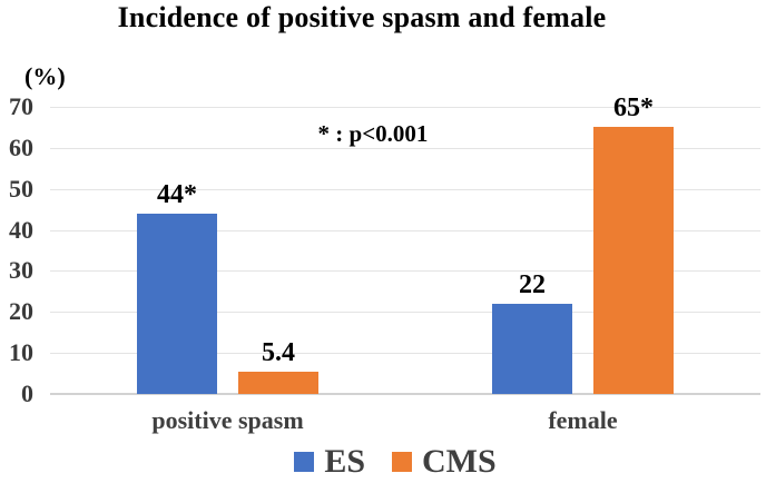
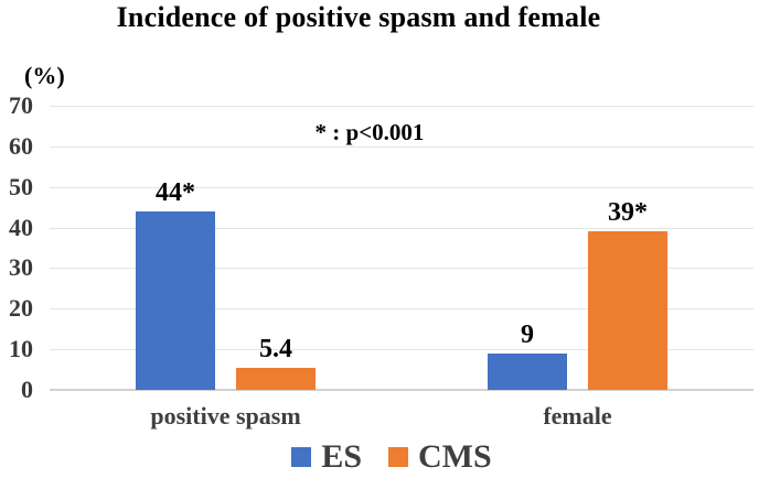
ES/female: 22 -> 9
CMS/female: 65 -> 39
